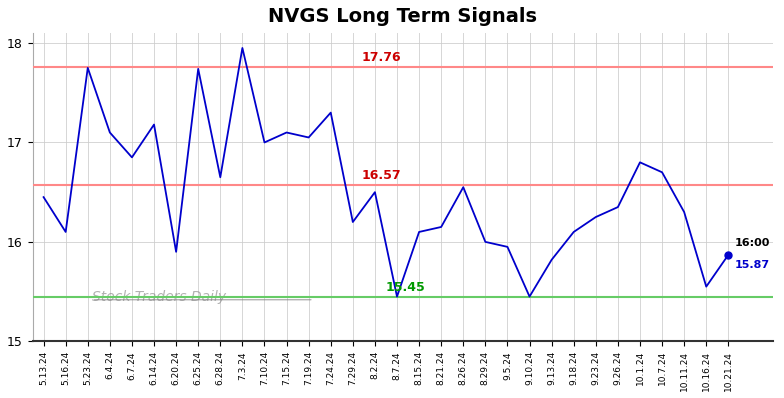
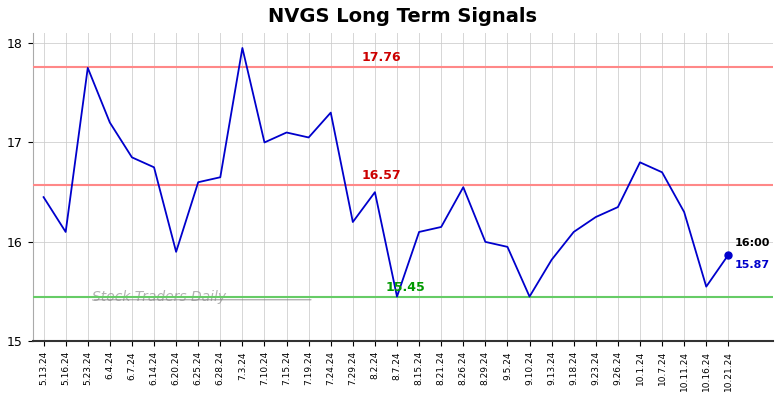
6.4.24: 17.10 -> 17.20
6.14.24: 17.18 -> 16.75
6.25.24: 17.74 -> 16.60
